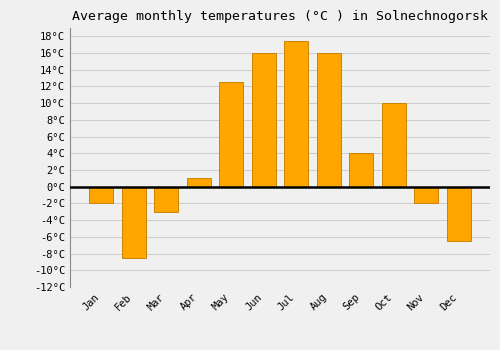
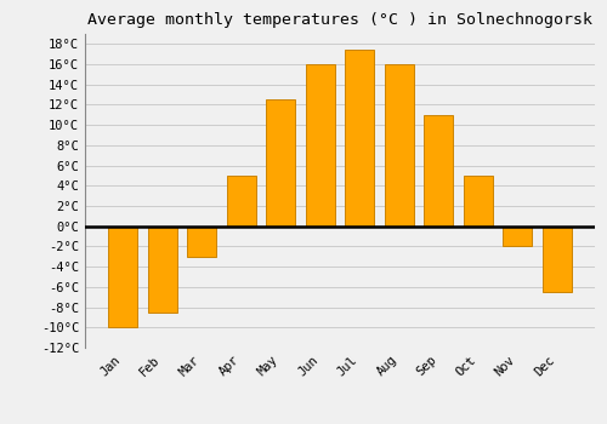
Jan: -2.0°C -> -10.0°C
Apr: 1.0°C -> 5.0°C
Sep: 4.0°C -> 11.0°C
Oct: 10.0°C -> 5.0°C
